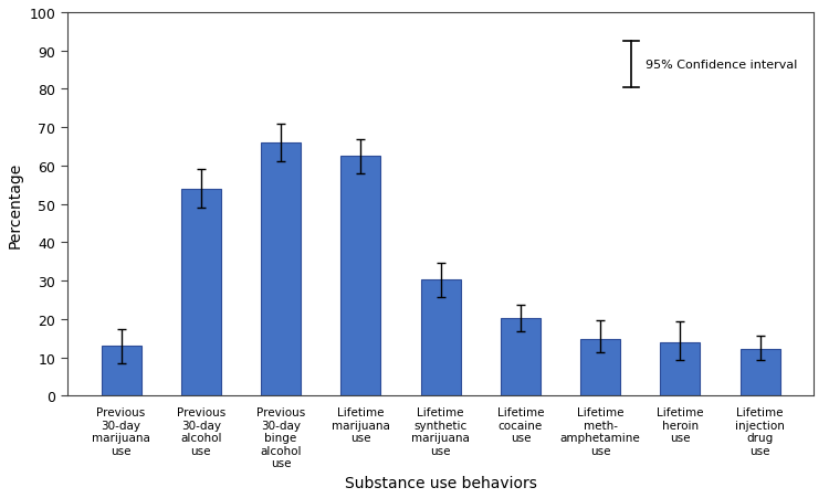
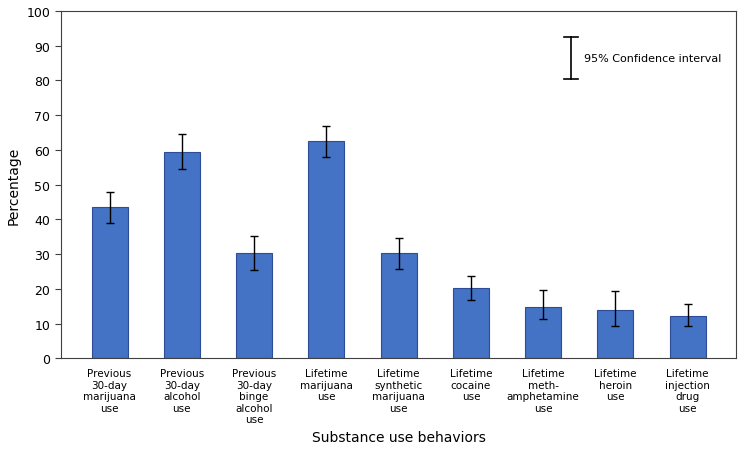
Previous 30-day marijuana use: 13.0 -> 43.5
Previous 30-day alcohol use: 54.0 -> 59.5
Previous 30-day binge alcohol use: 66.0 -> 30.2
